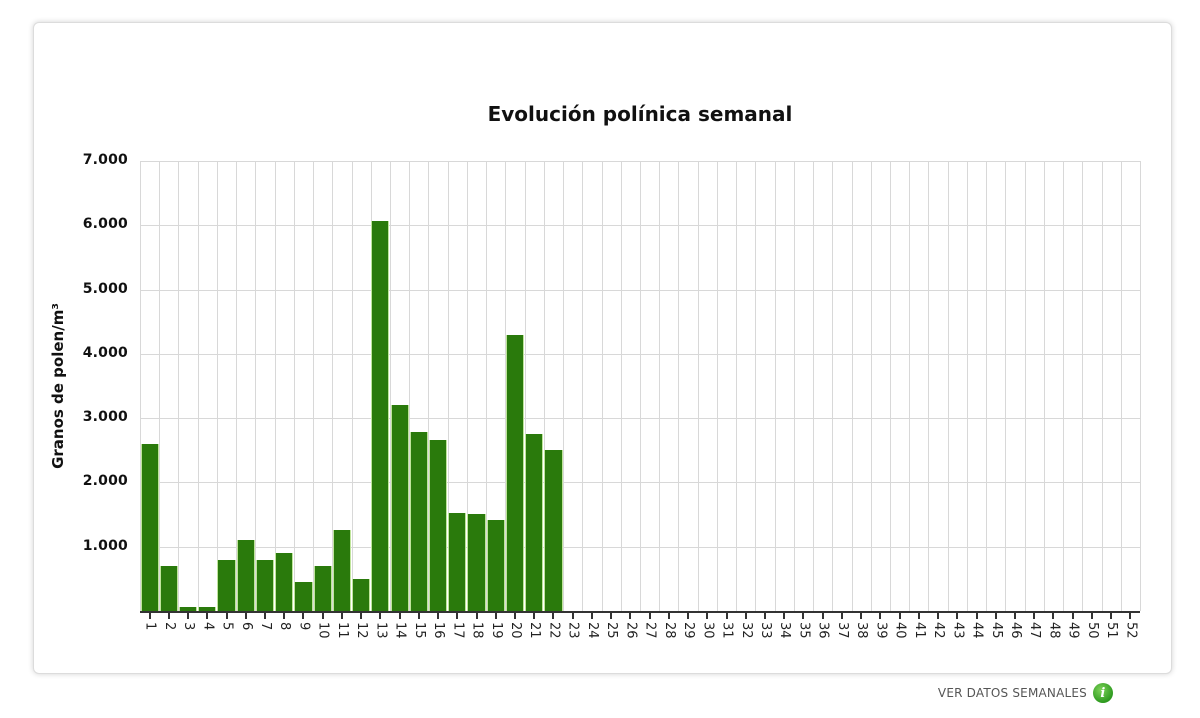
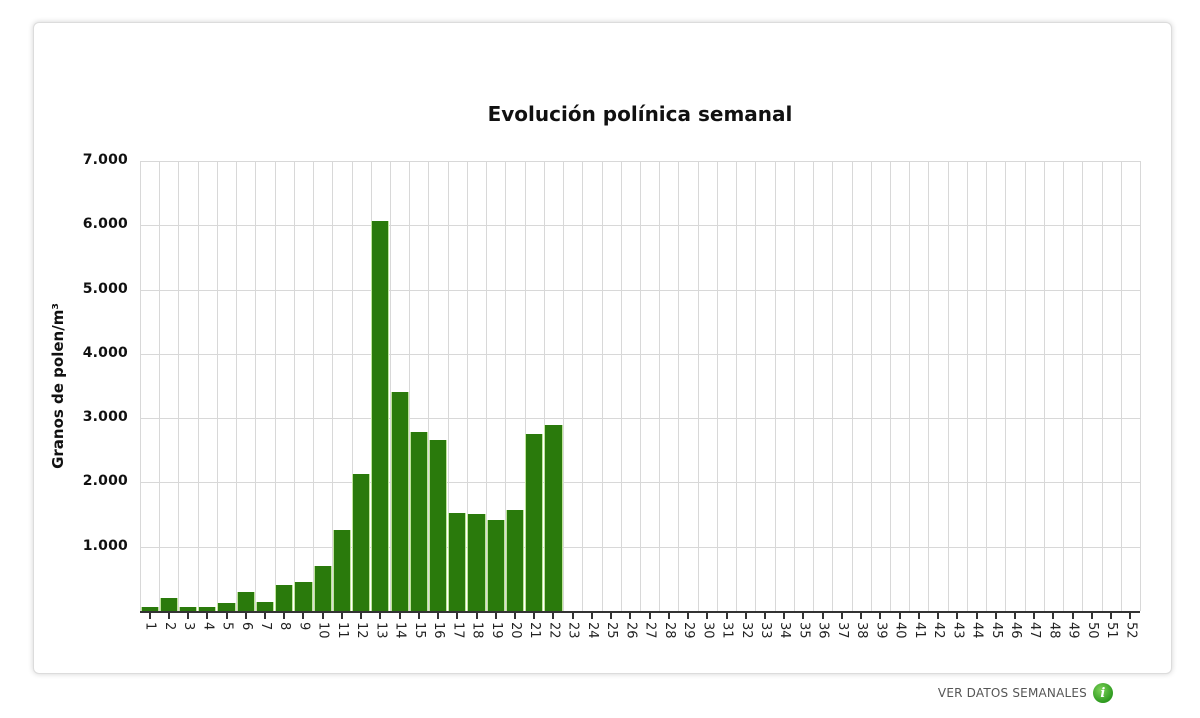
1: 2600 -> 100
2: 700 -> 200
5: 800 -> 100
6: 1100 -> 300
7: 800 -> 100
8: 900 -> 400
12: 500 -> 2100
14: 3200 -> 3400
20: 4300 -> 1600
22: 2500 -> 2900
